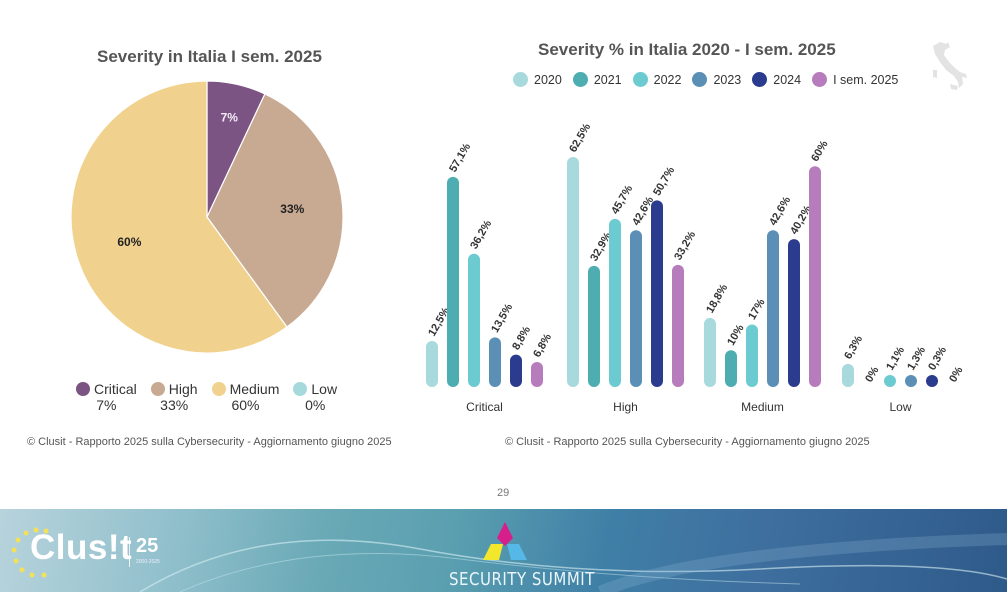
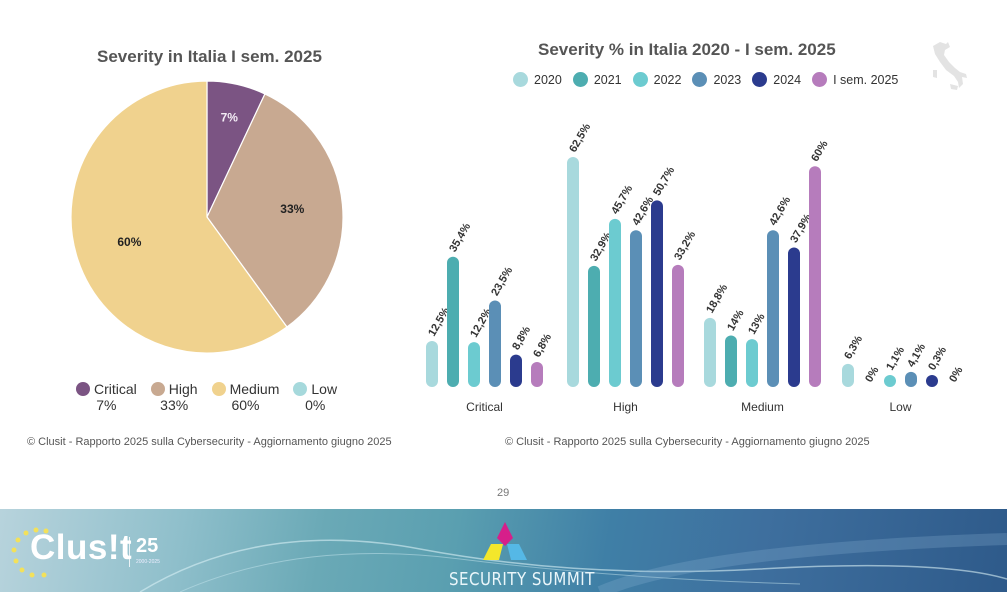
Severity % in Italia 2020 - I sem. 2025/2021/Critical: 57,1% -> 35,4%
Severity % in Italia 2020 - I sem. 2025/2022/Critical: 36,2% -> 12,2%
Severity % in Italia 2020 - I sem. 2025/2023/Critical: 13,5% -> 23,5%
Severity % in Italia 2020 - I sem. 2025/2021/Medium: 10% -> 14%
Severity % in Italia 2020 - I sem. 2025/2022/Medium: 17% -> 13%
Severity % in Italia 2020 - I sem. 2025/2024/Medium: 40,2% -> 37,9%
Severity % in Italia 2020 - I sem. 2025/2023/Low: 1,3% -> 4,1%
